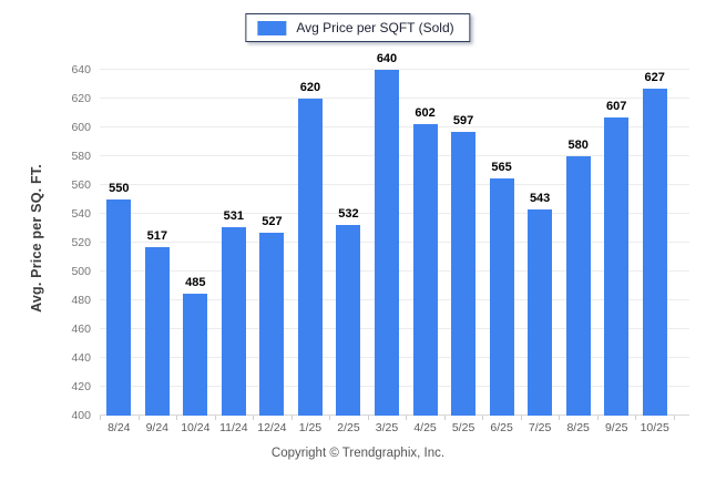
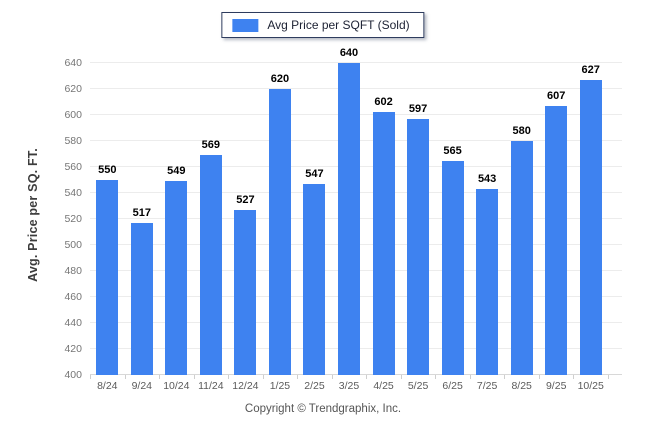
10/24: 485 -> 549
11/24: 531 -> 569
2/25: 532 -> 547
